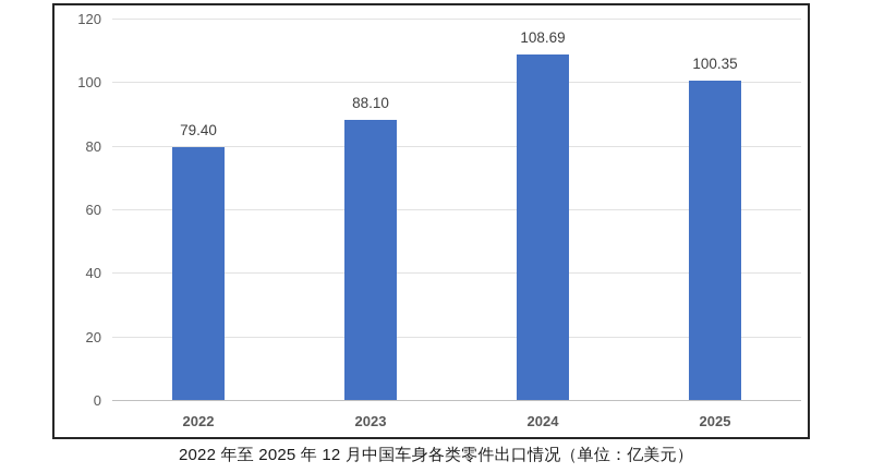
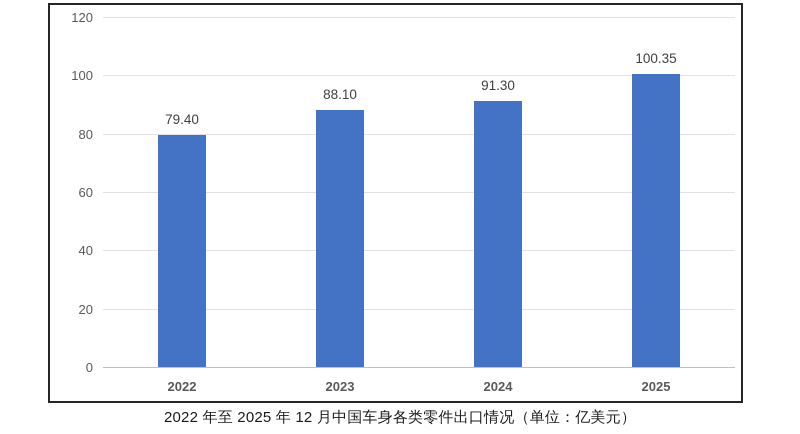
2024: 108.69 -> 91.30
